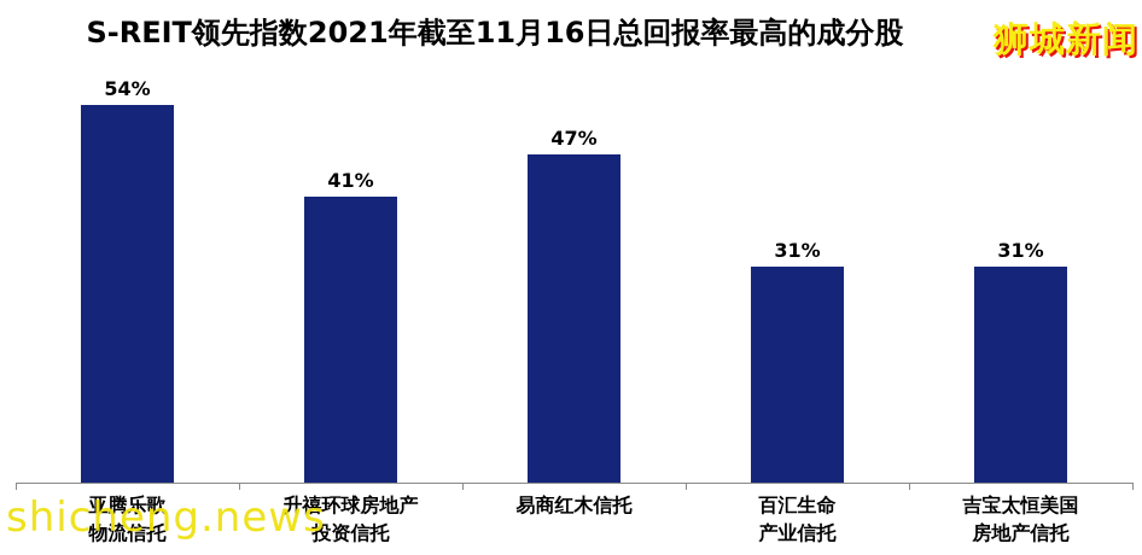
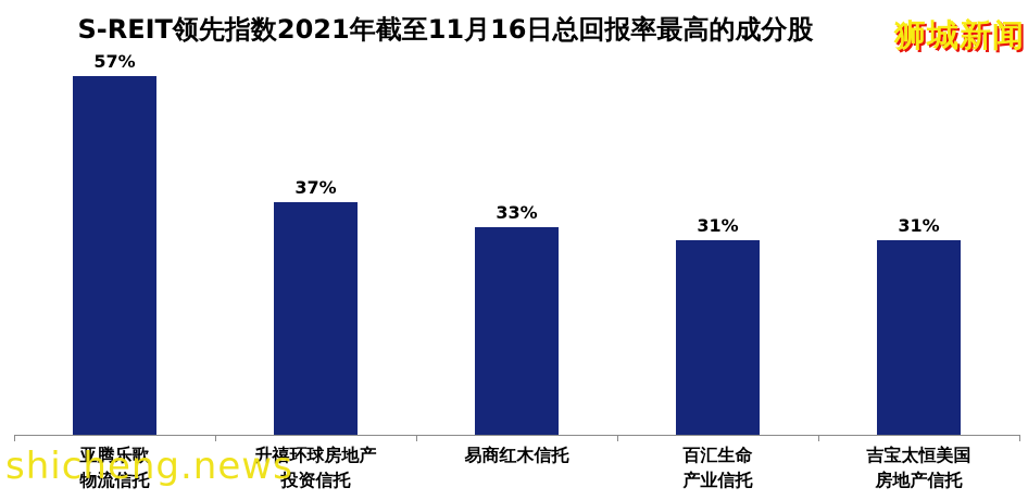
亚腾乐歌 物流信托: 54% -> 57%
升禧环球房地产 投资信托: 41% -> 37%
易商红木信托: 47% -> 33%
